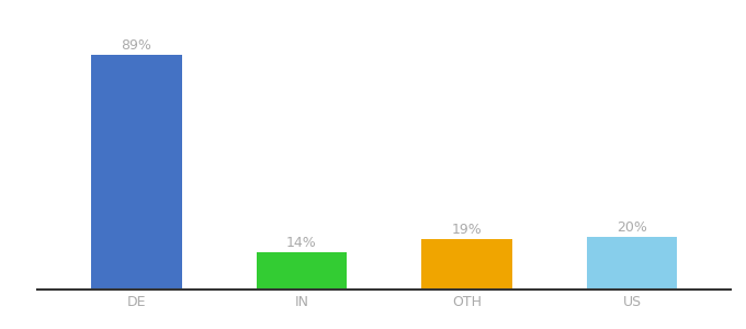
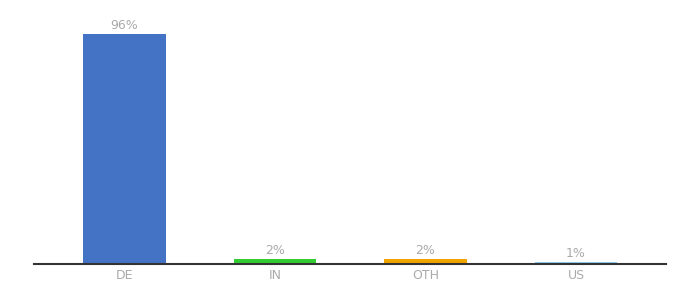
DE: 89% -> 96%
IN: 14% -> 2%
OTH: 19% -> 2%
US: 20% -> 1%
